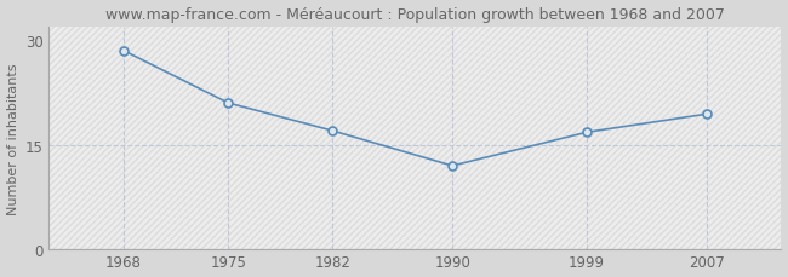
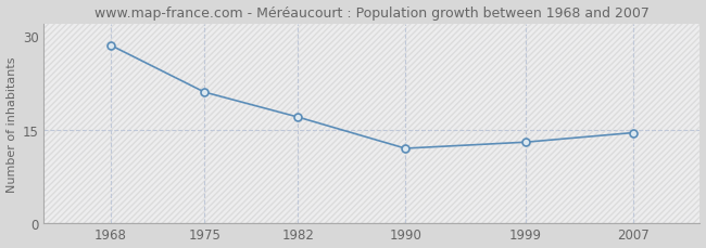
1999: 16.8 -> 13.0
2007: 19.4 -> 14.5
